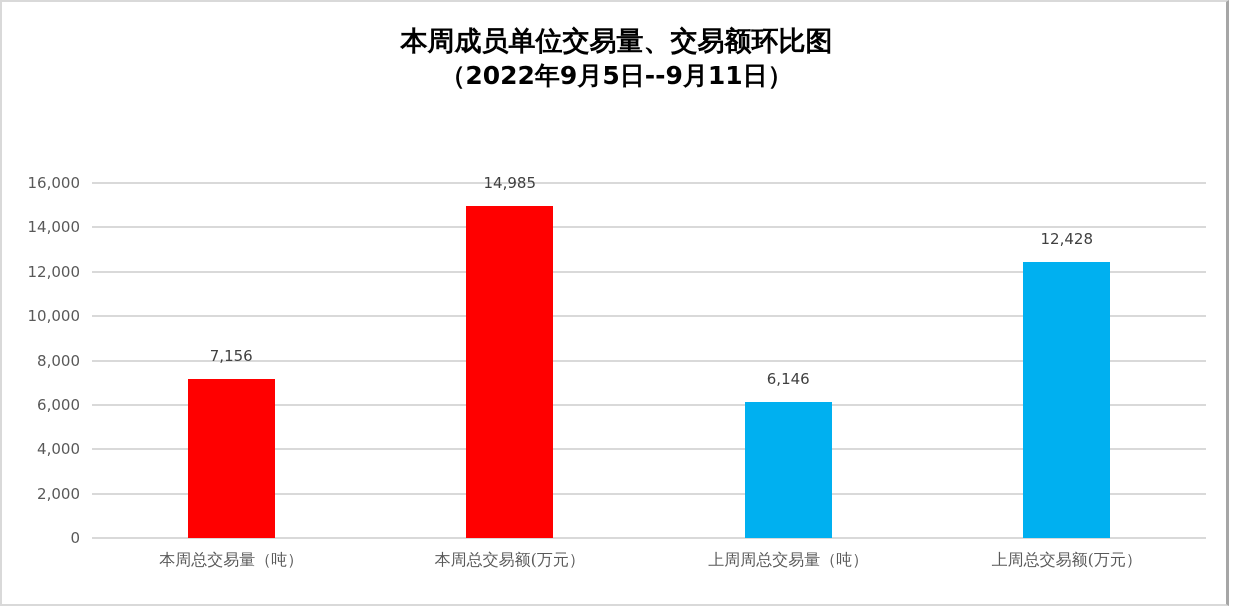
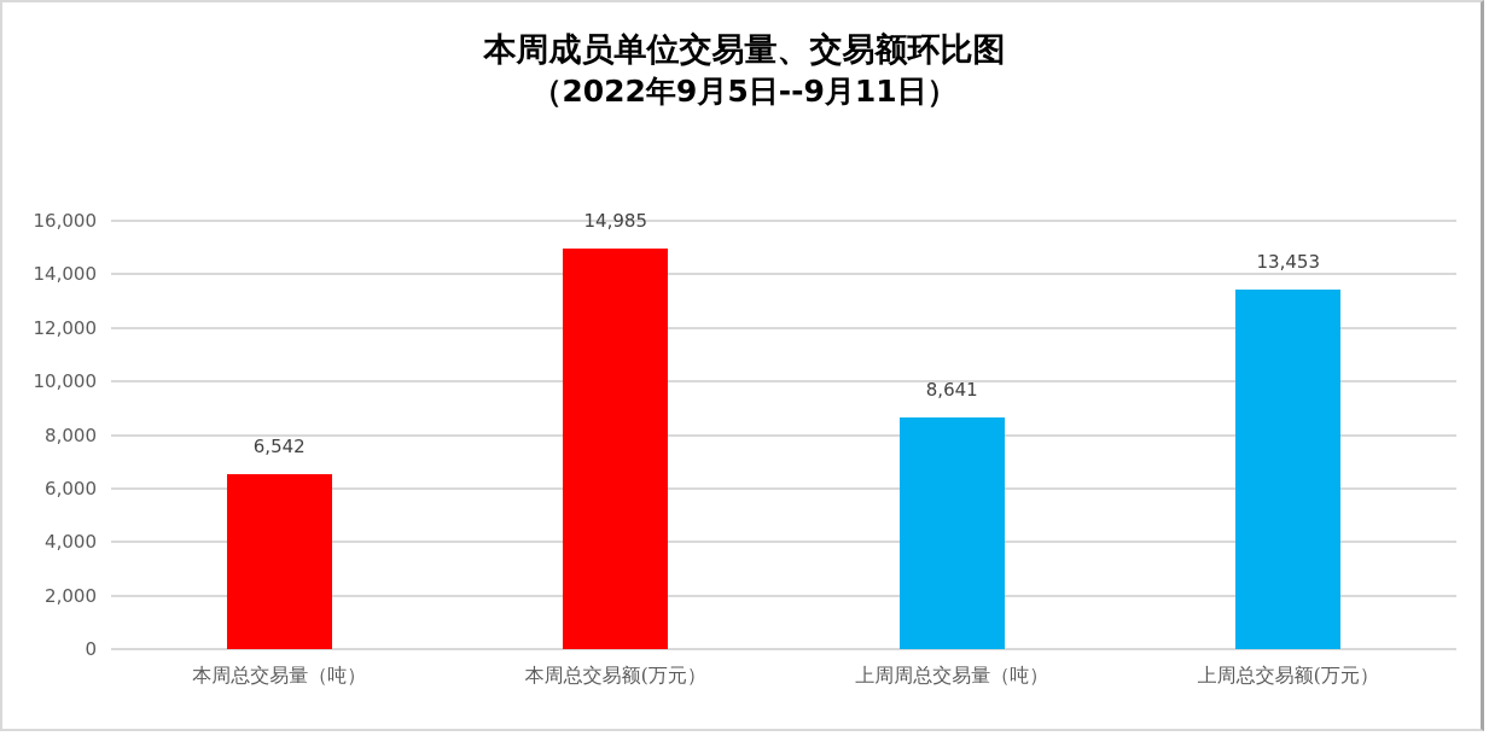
本周总交易量（吨）: 7,156 -> 6,542
上周周总交易量（吨）: 6,146 -> 8,641
上周总交易额(万元）: 12,428 -> 13,453
